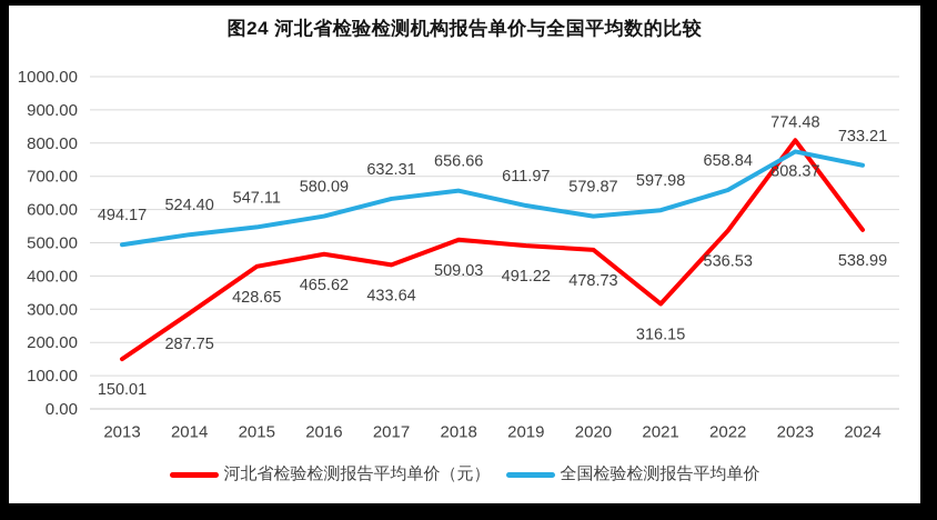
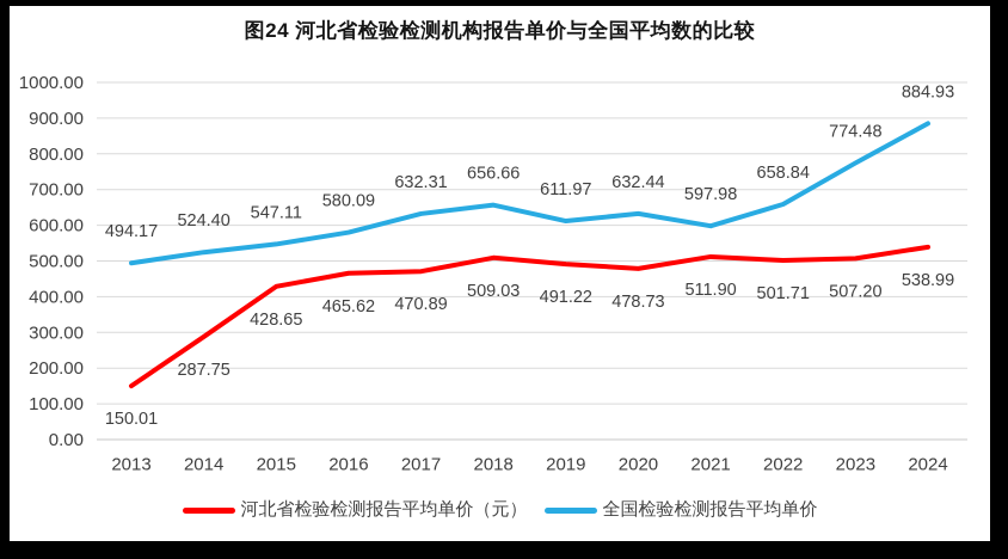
河北省检验检测报告平均单价（元）/2017: 433.64 -> 470.89
全国检验检测报告平均单价/2020: 579.87 -> 632.44
河北省检验检测报告平均单价（元）/2021: 316.15 -> 511.90
河北省检验检测报告平均单价（元）/2022: 536.53 -> 501.71
河北省检验检测报告平均单价（元）/2023: 808.37 -> 507.20
全国检验检测报告平均单价/2024: 733.21 -> 884.93
